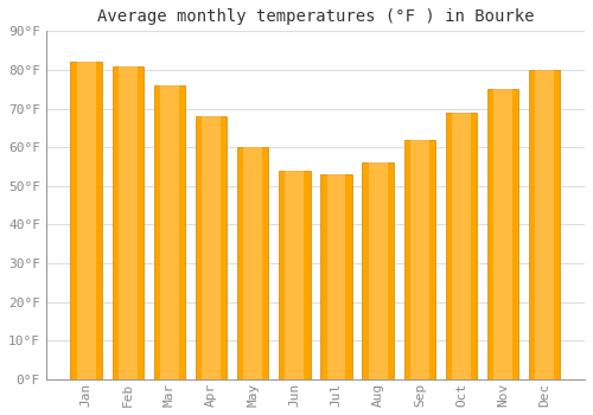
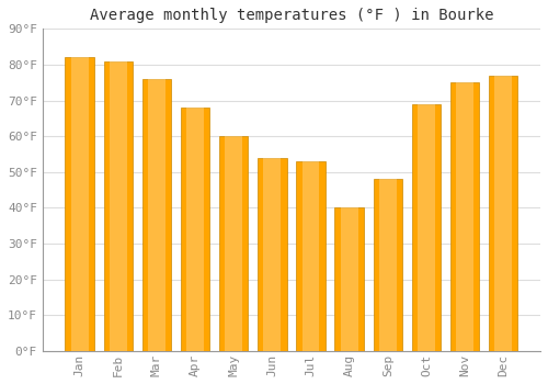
Aug: 56°F -> 40°F
Sep: 62°F -> 48°F
Dec: 80°F -> 77°F
